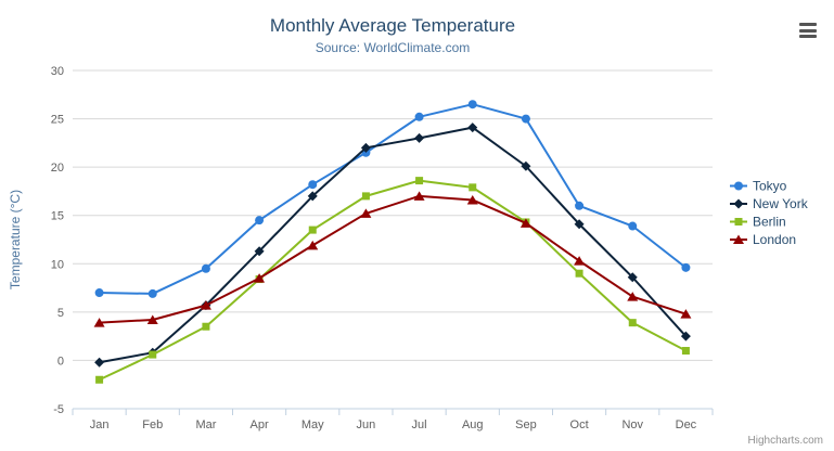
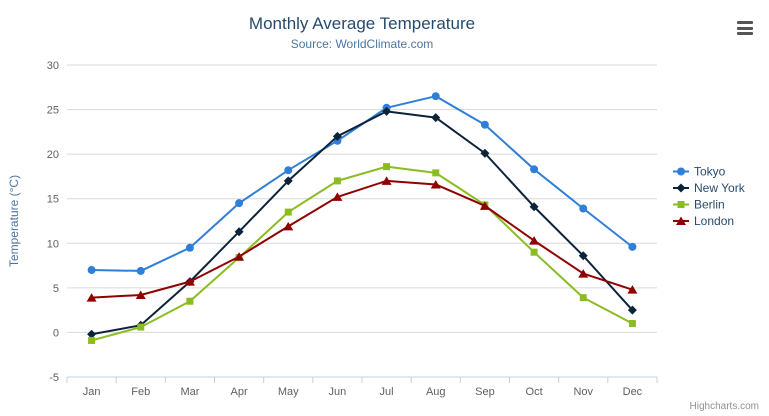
Berlin/Jan: -2 -> -1
New York/Jul: 23 -> 25
Tokyo/Sep: 25 -> 23
Tokyo/Oct: 16 -> 18
